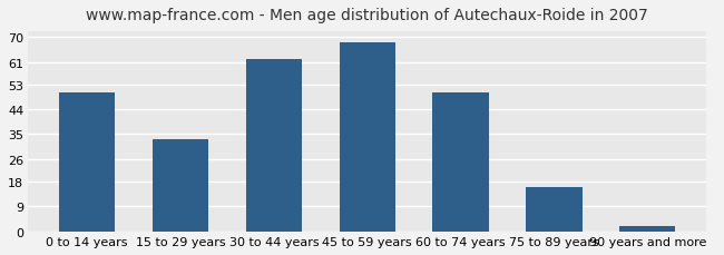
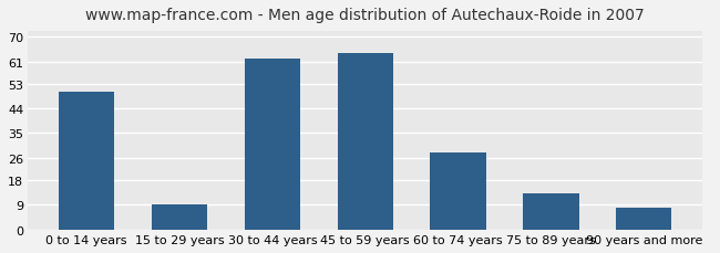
15 to 29 years: 33 -> 9
45 to 59 years: 68 -> 64
60 to 74 years: 50 -> 28
75 to 89 years: 16 -> 13
90 years and more: 2 -> 8
